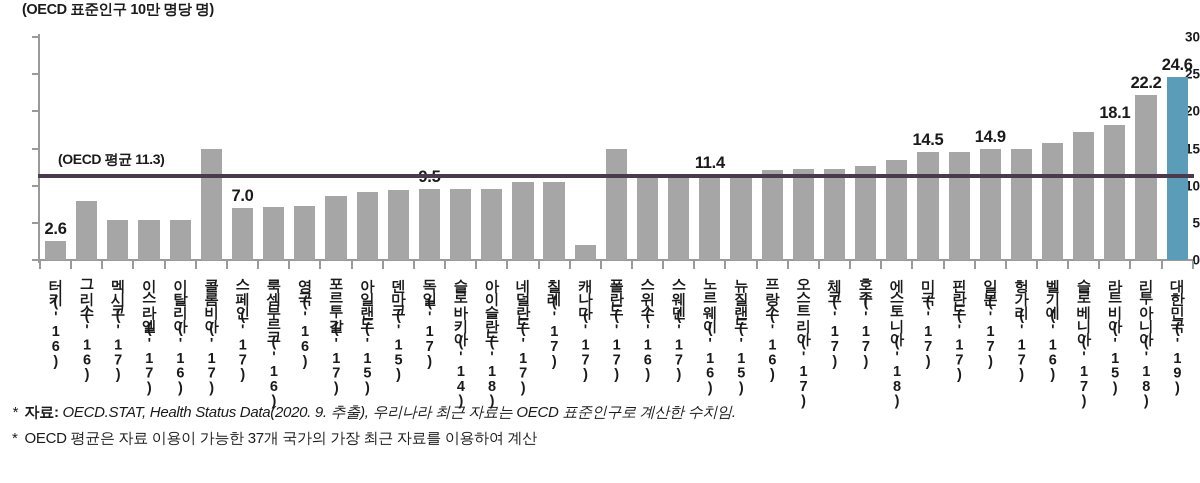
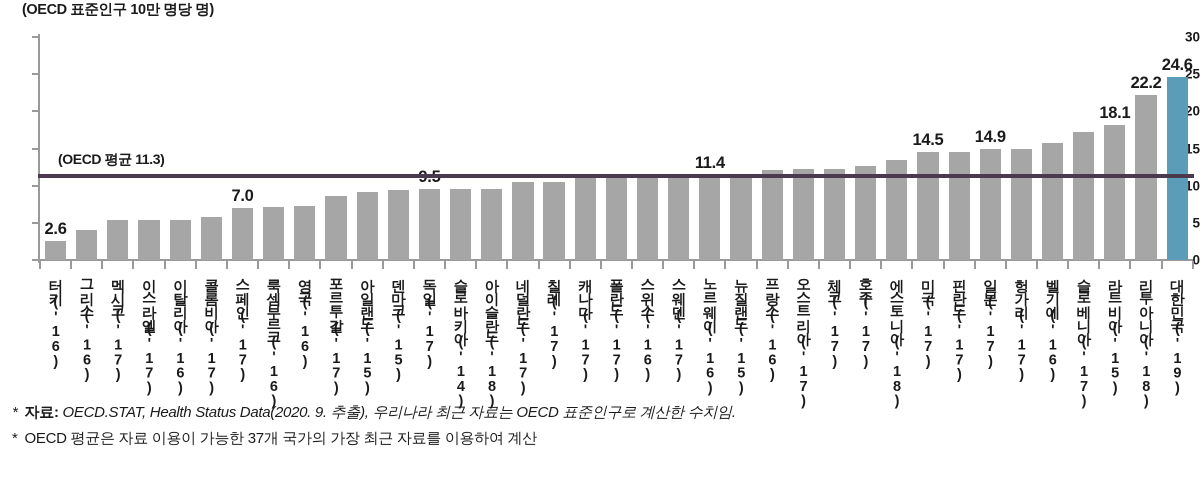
그리스('16): 8 -> 4
콜롬비아('17): 15 -> 6
캐나다('17): 2 -> 11
폴란드('17): 15 -> 11
